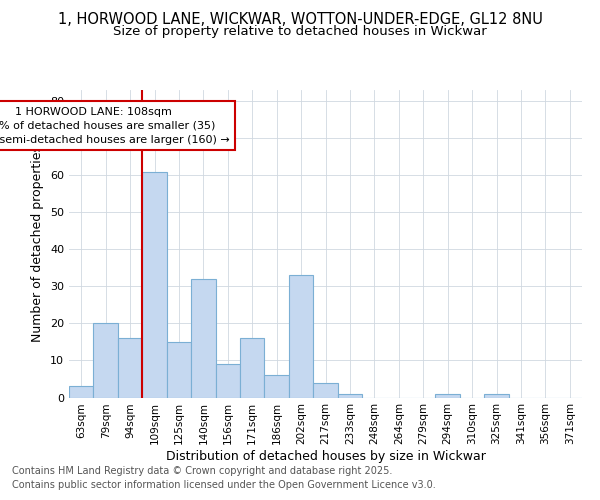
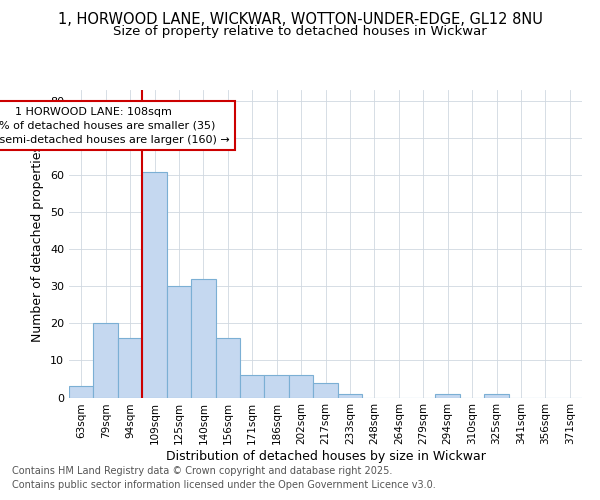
125sqm: 15 -> 30
156sqm: 9 -> 16
171sqm: 16 -> 6
202sqm: 33 -> 6
